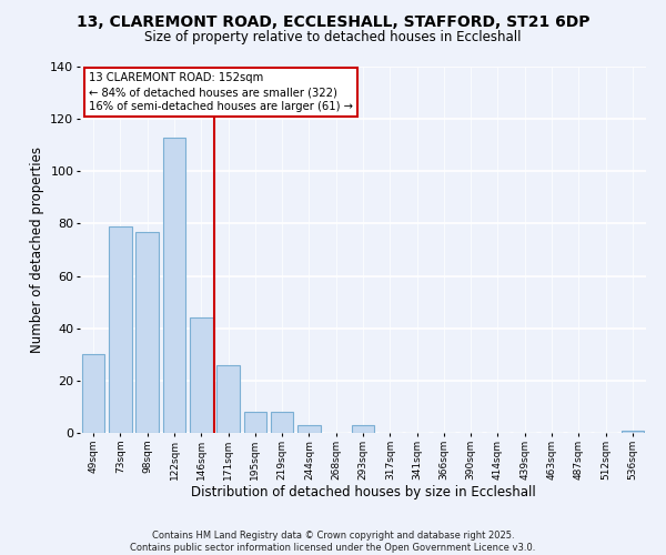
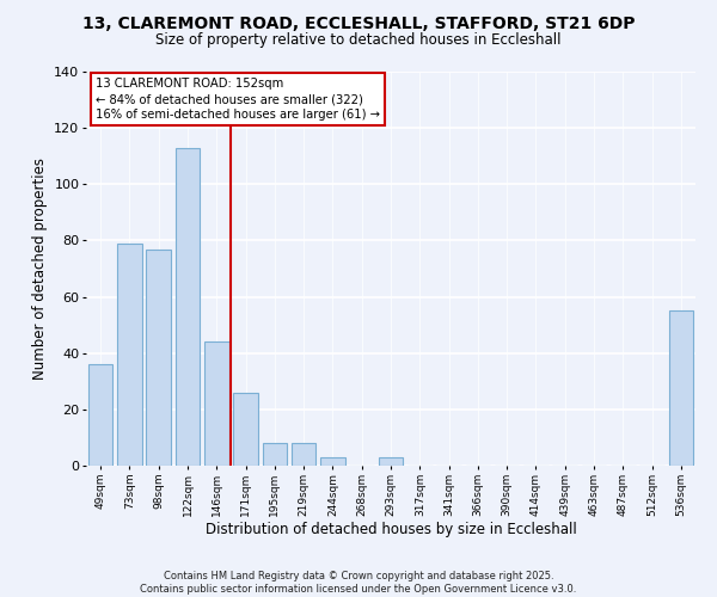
49sqm: 30 -> 36
536sqm: 1 -> 55
